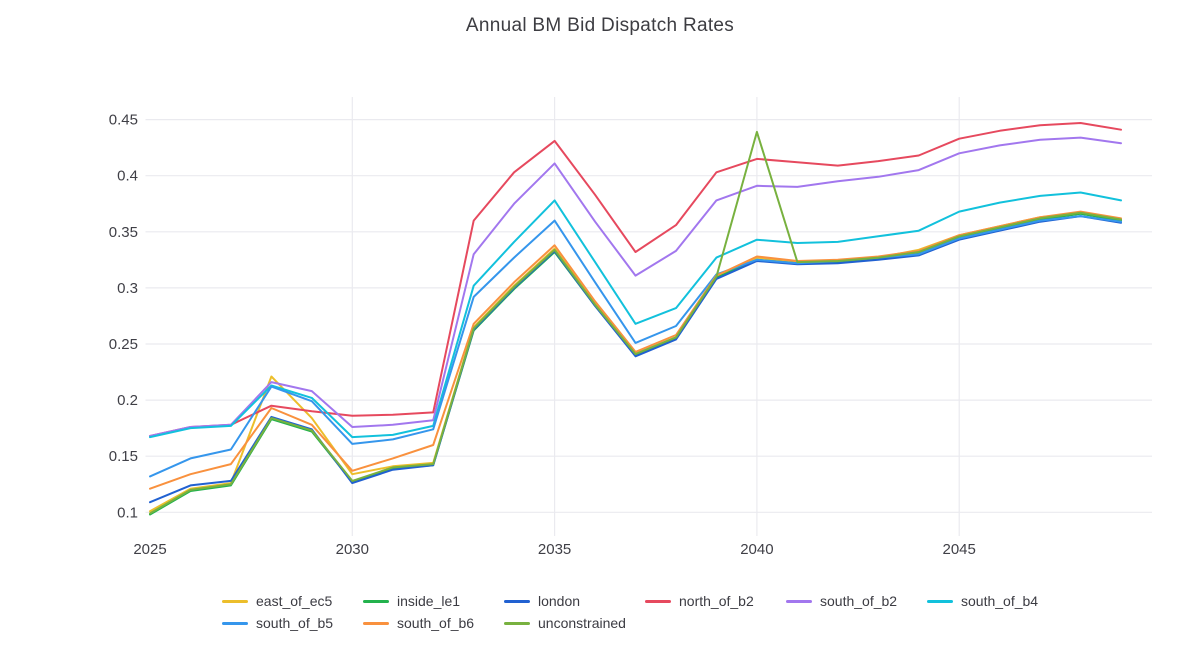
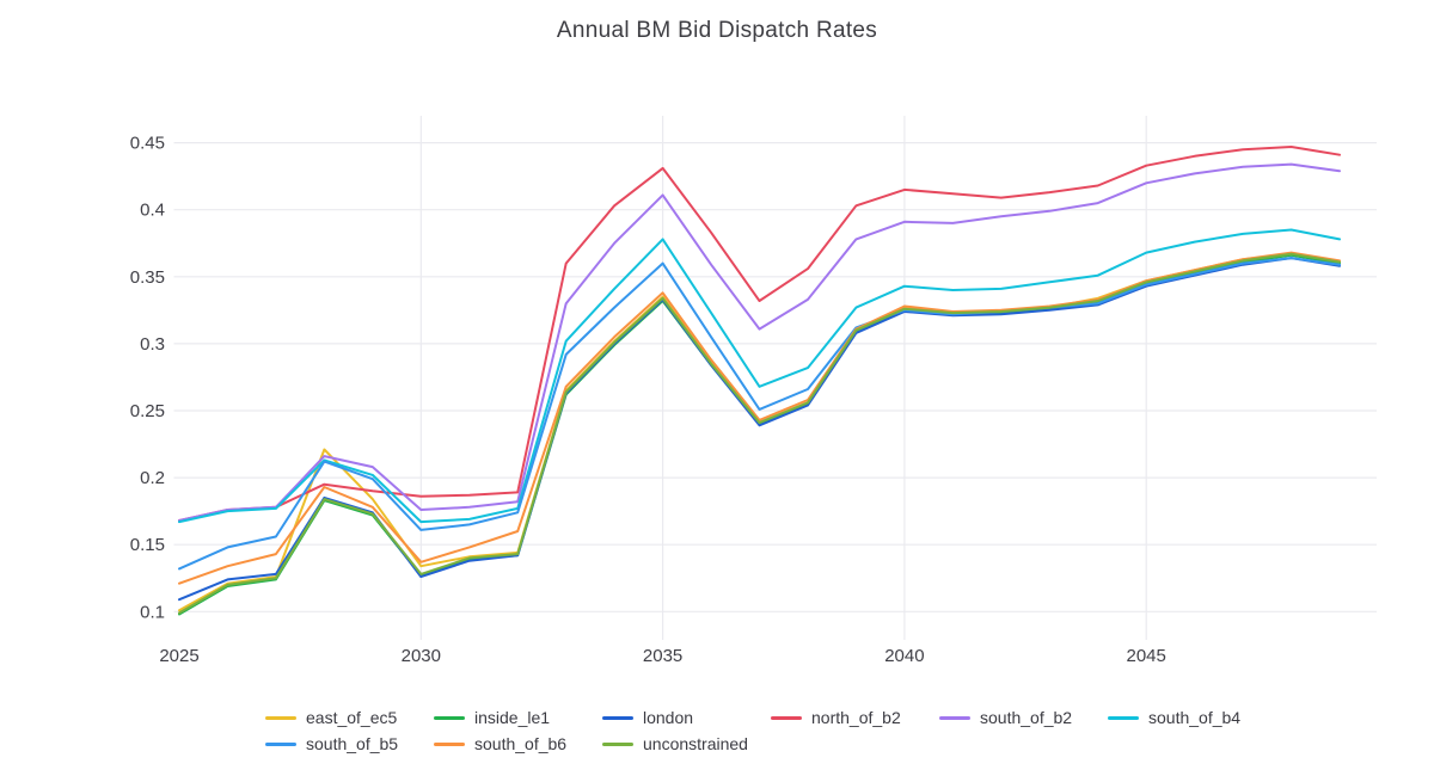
unconstrained/2040: 0.439 -> 0.326
